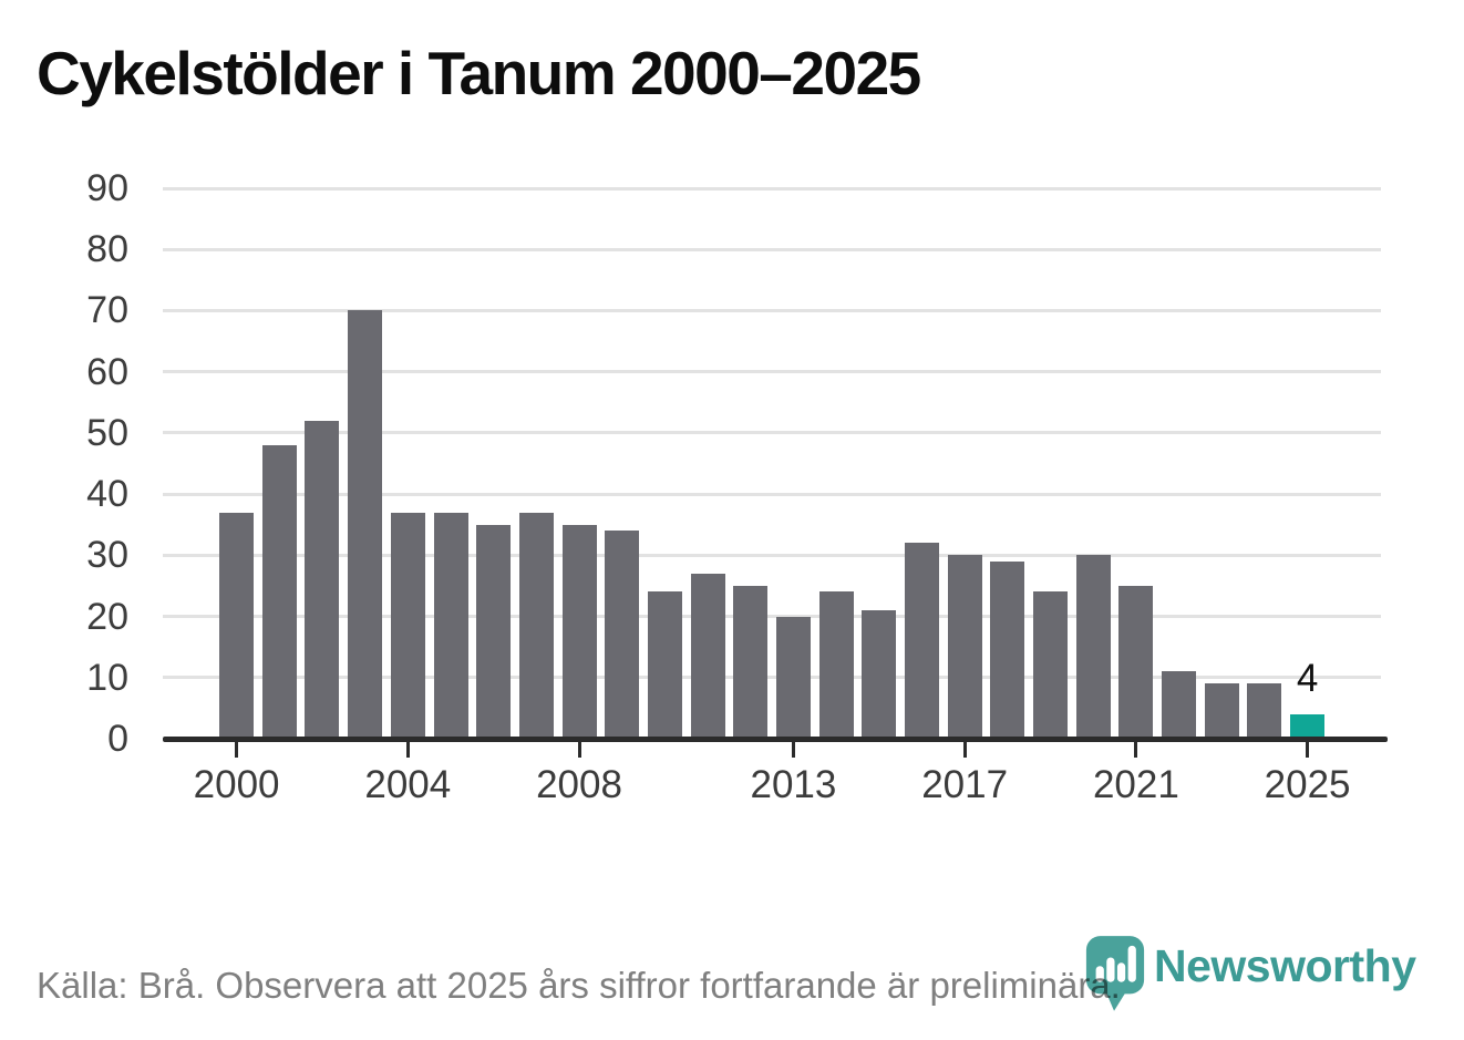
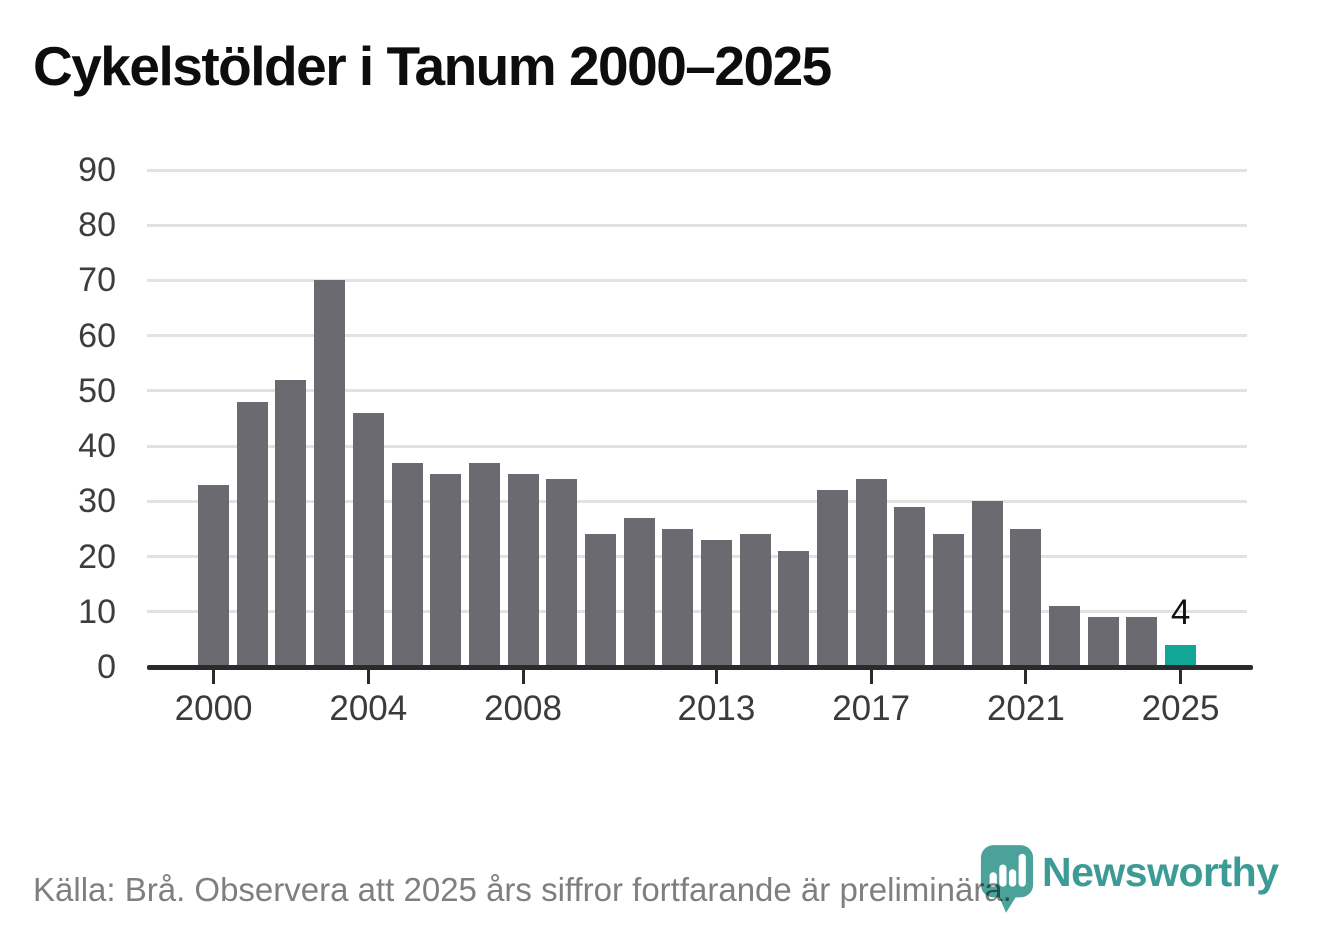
2000: 37 -> 33
2004: 37 -> 46
2013: 20 -> 23
2017: 30 -> 34
